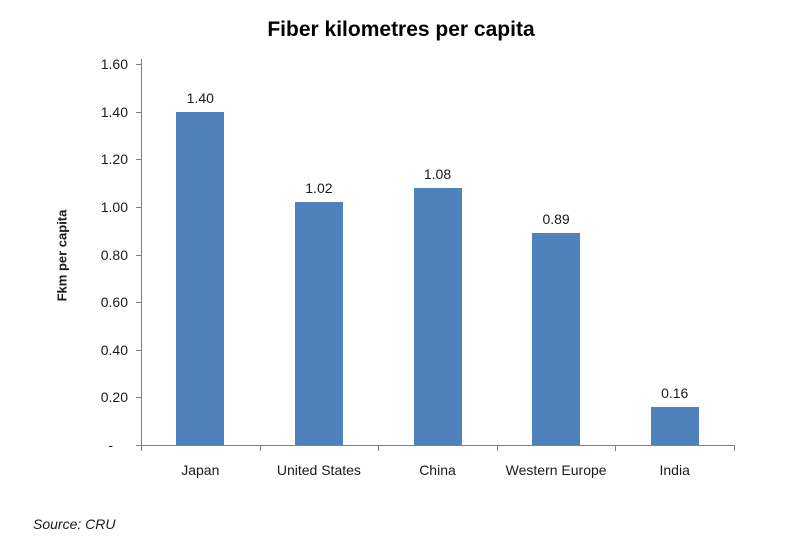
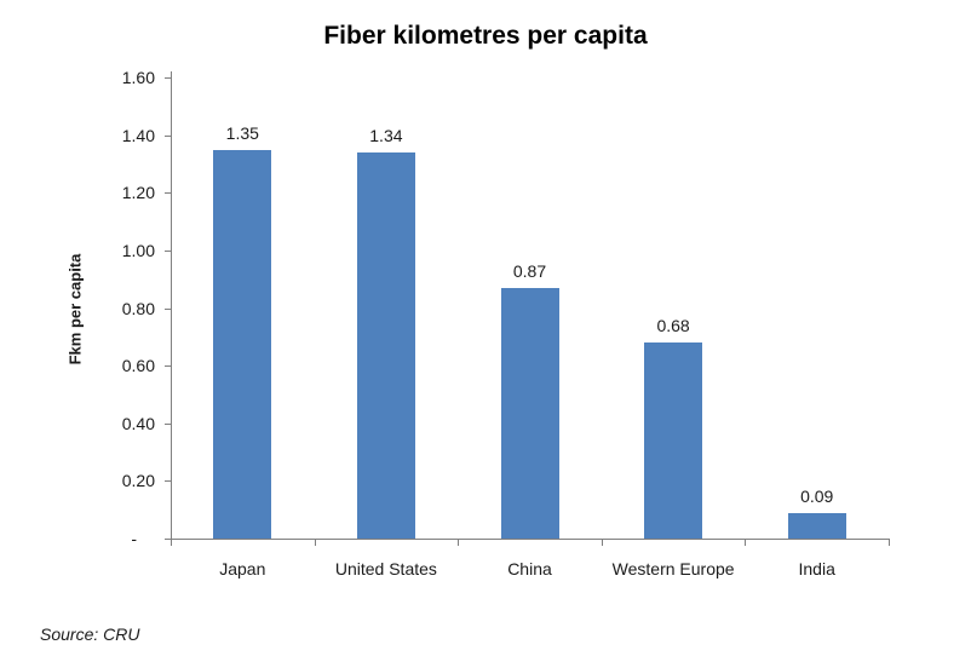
Japan: 1.40 -> 1.35
United States: 1.02 -> 1.34
China: 1.08 -> 0.87
Western Europe: 0.89 -> 0.68
India: 0.16 -> 0.09
